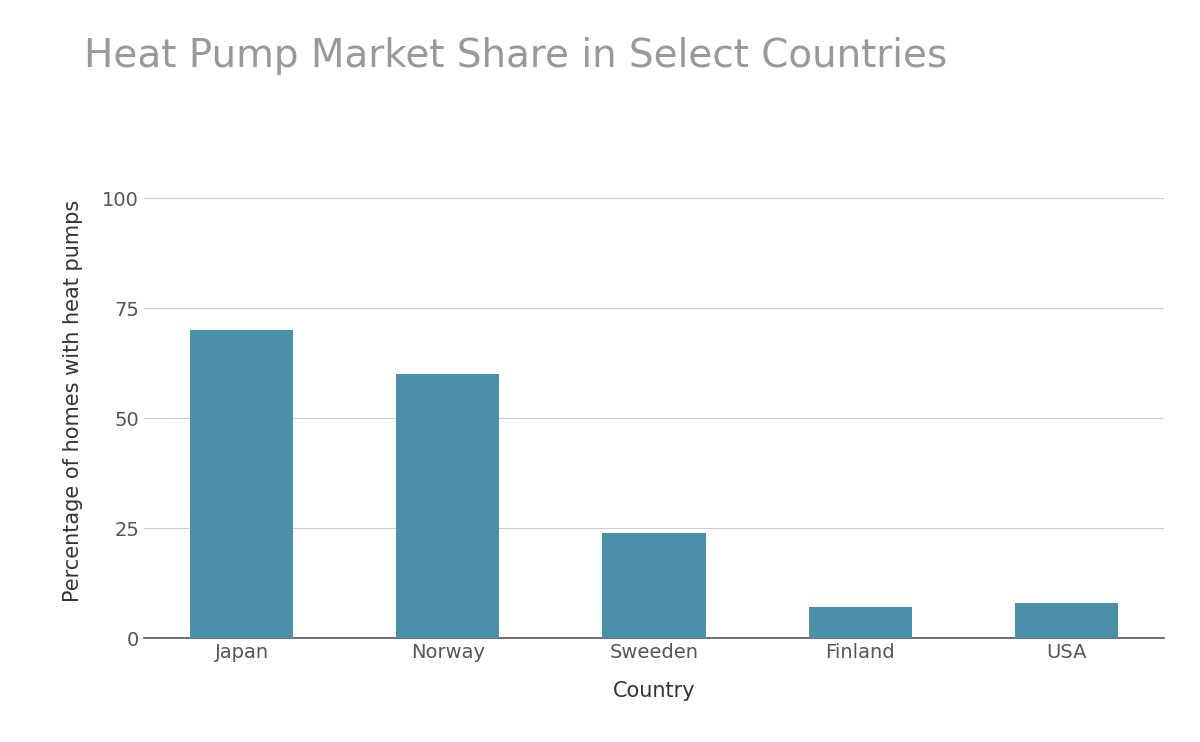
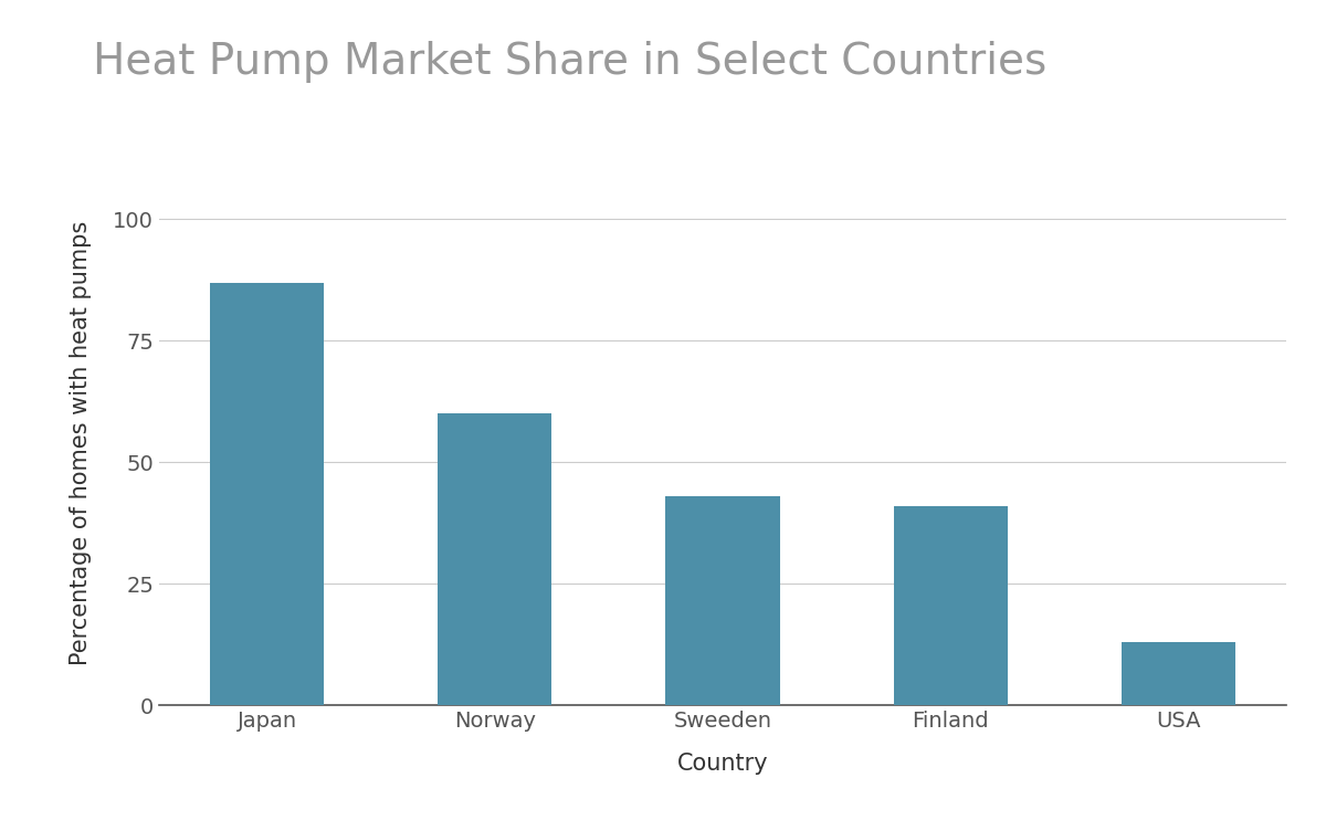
Japan: 70 -> 87
Sweeden: 24 -> 43
Finland: 7 -> 41
USA: 8 -> 13
